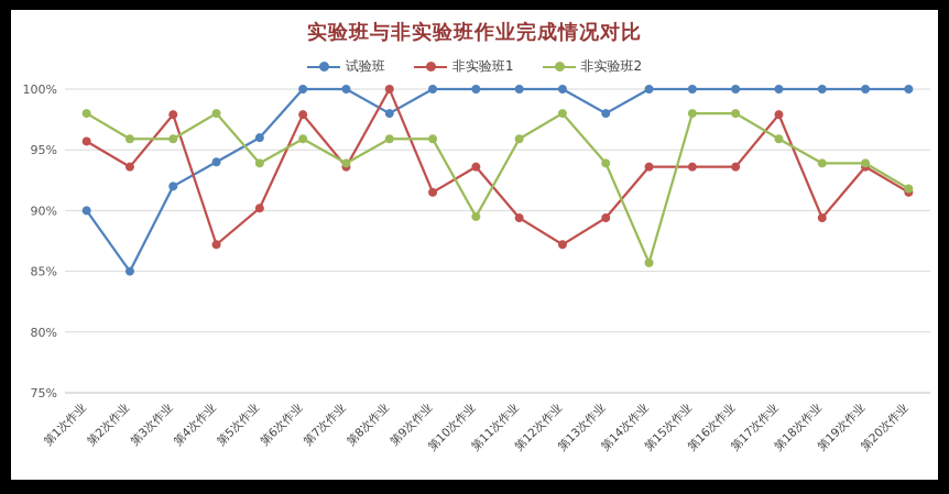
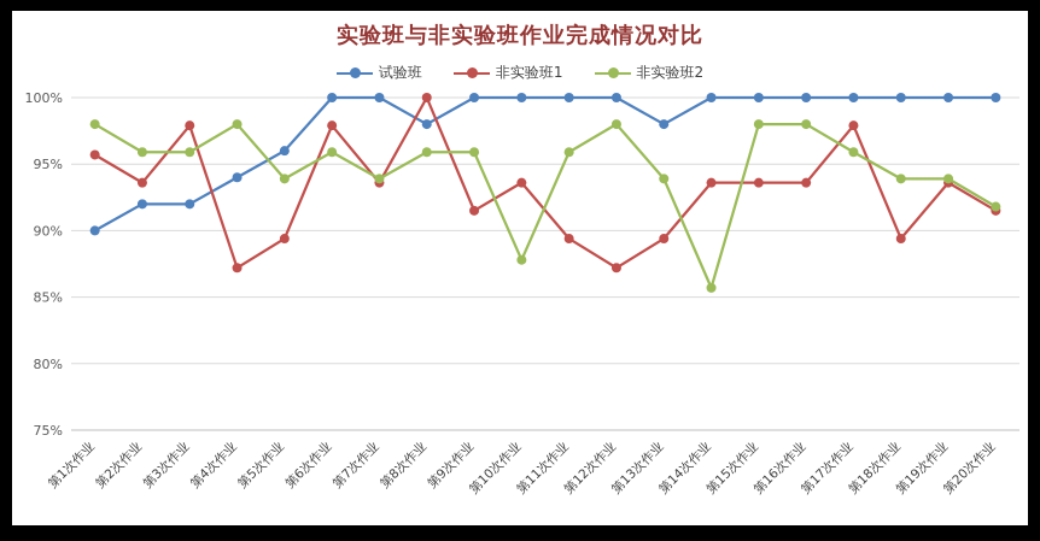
试验班/第2次作业: 85% -> 92%
非实验班1/第5次作业: 90.2% -> 89.4%
非实验班2/第10次作业: 89.5% -> 87.8%
